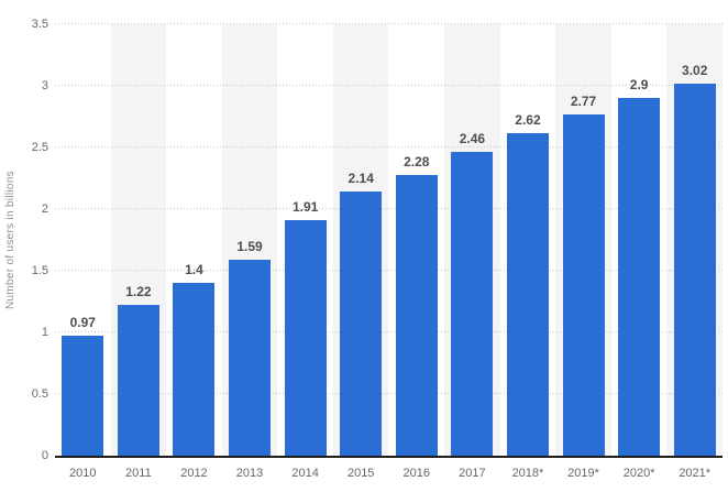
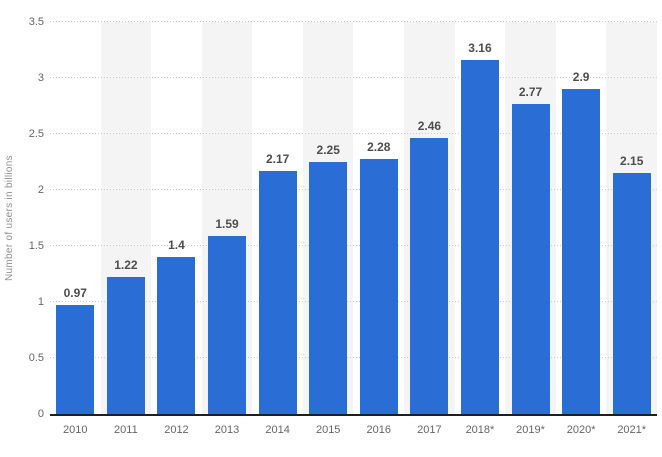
2014: 1.91 -> 2.17
2015: 2.14 -> 2.25
2018*: 2.62 -> 3.16
2021*: 3.02 -> 2.15
